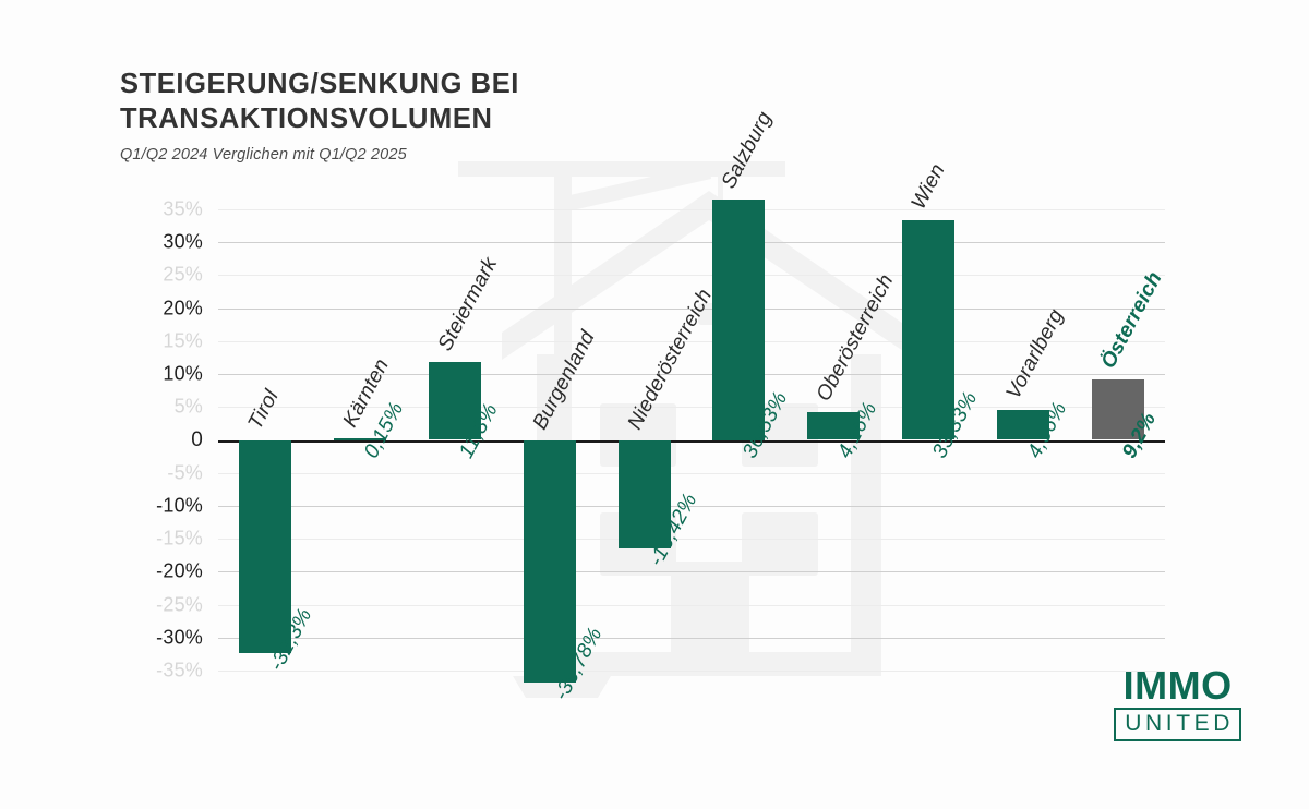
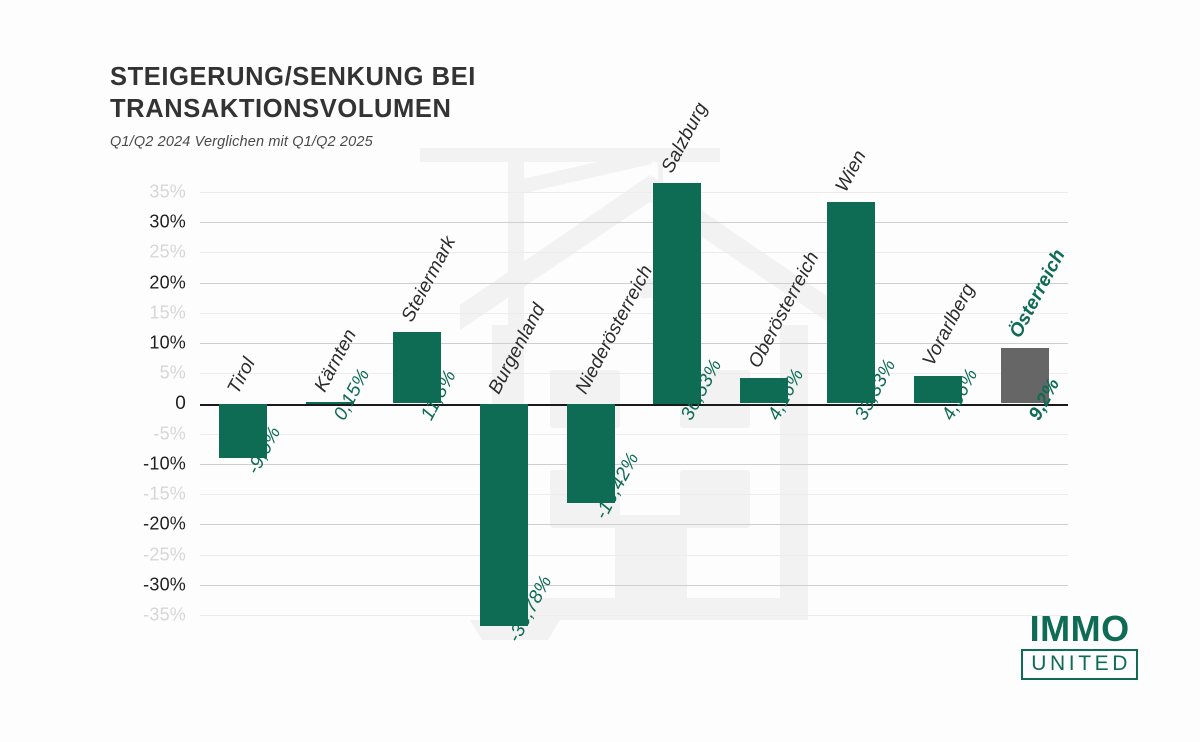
Tirol: -32,3% -> -9,0%
